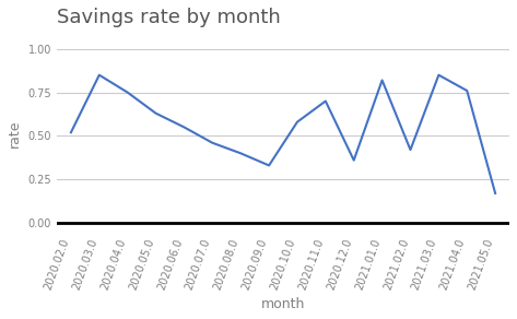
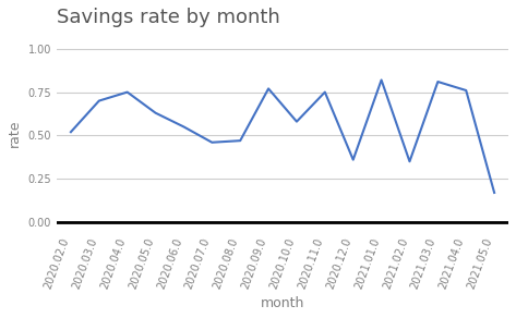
2020.03.0: 0.85 -> 0.70
2020.08.0: 0.40 -> 0.47
2020.09.0: 0.33 -> 0.77
2020.11.0: 0.70 -> 0.75
2021.02.0: 0.42 -> 0.35
2021.03.0: 0.85 -> 0.81
